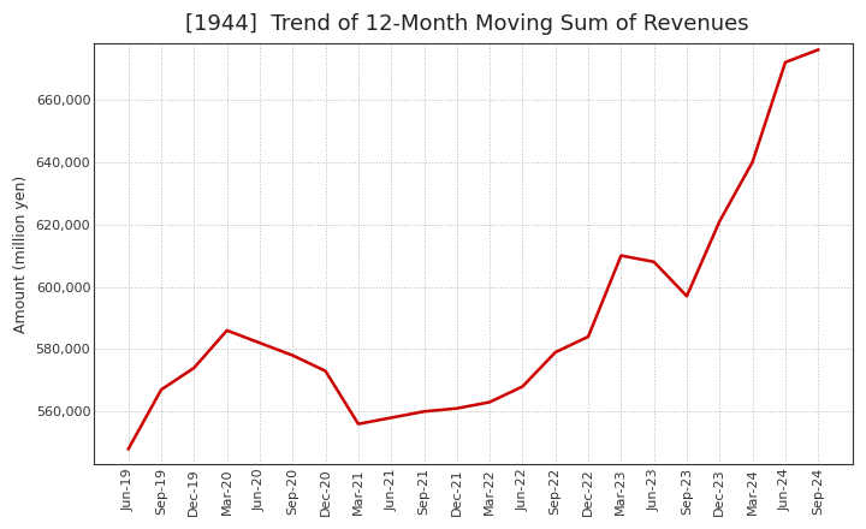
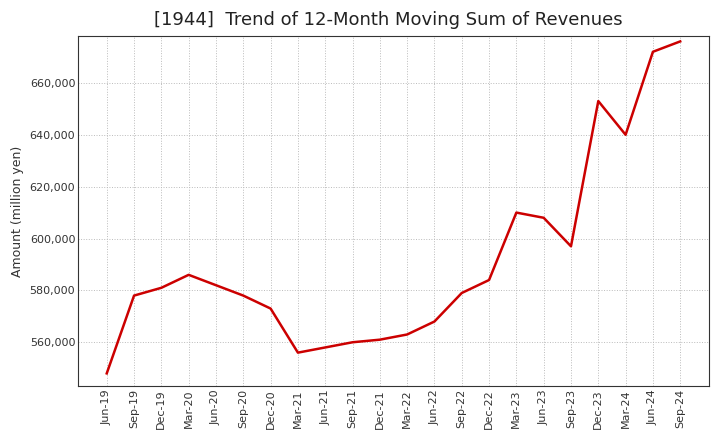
Sep-19: 567,000 -> 578,000
Dec-19: 574,000 -> 581,000
Dec-23: 621,000 -> 653,000
